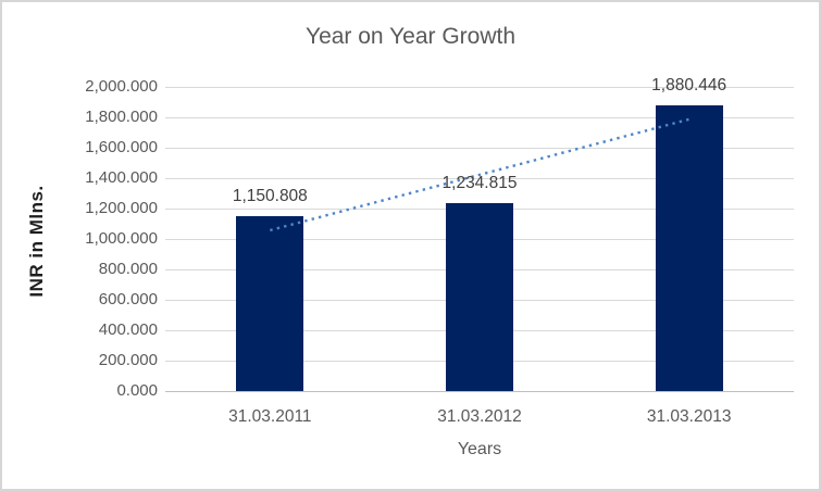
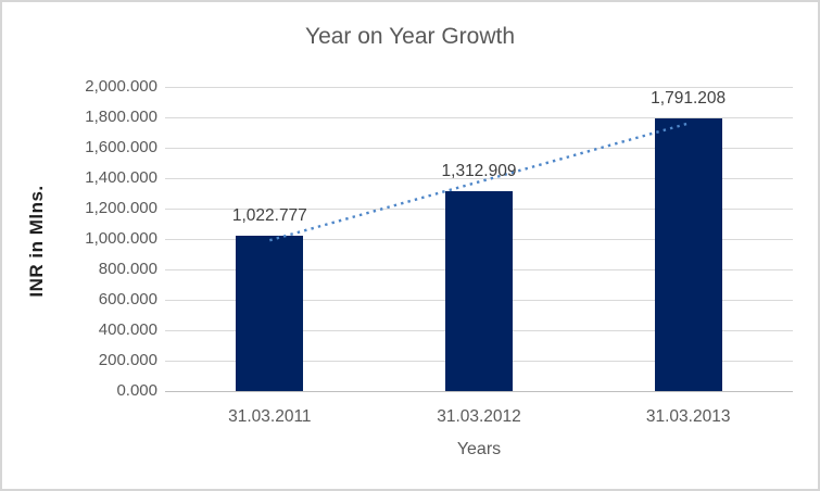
31.03.2011: 1,150.808 -> 1,022.777
31.03.2012: 1,234.815 -> 1,312.909
31.03.2013: 1,880.446 -> 1,791.208
